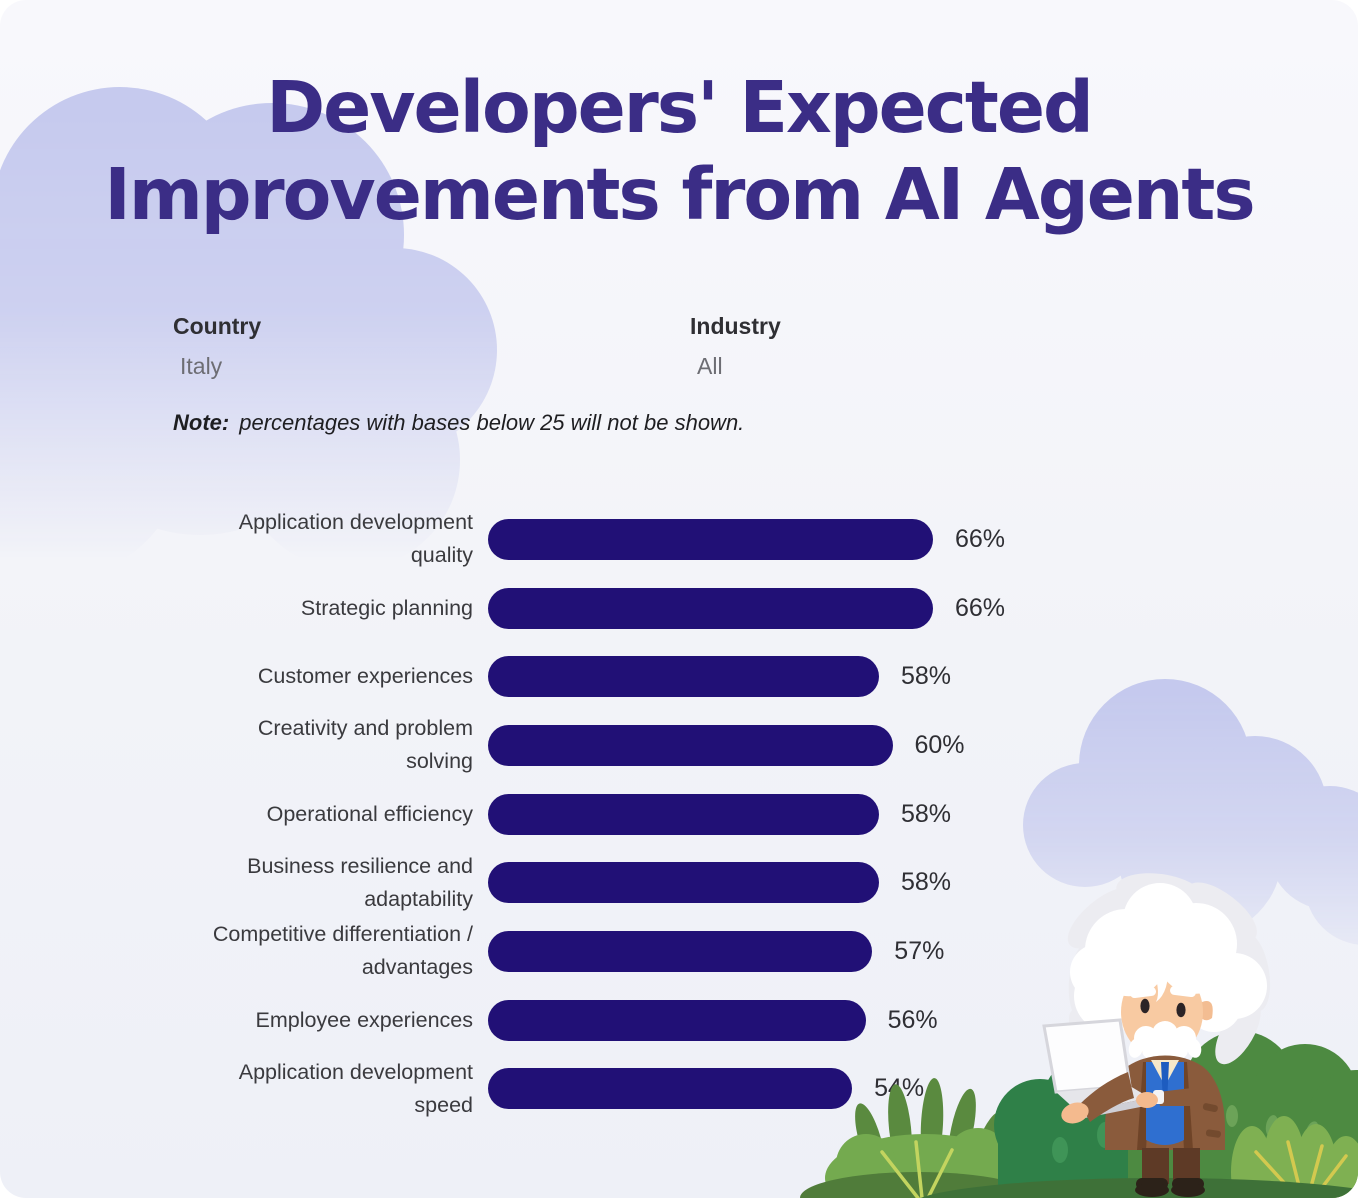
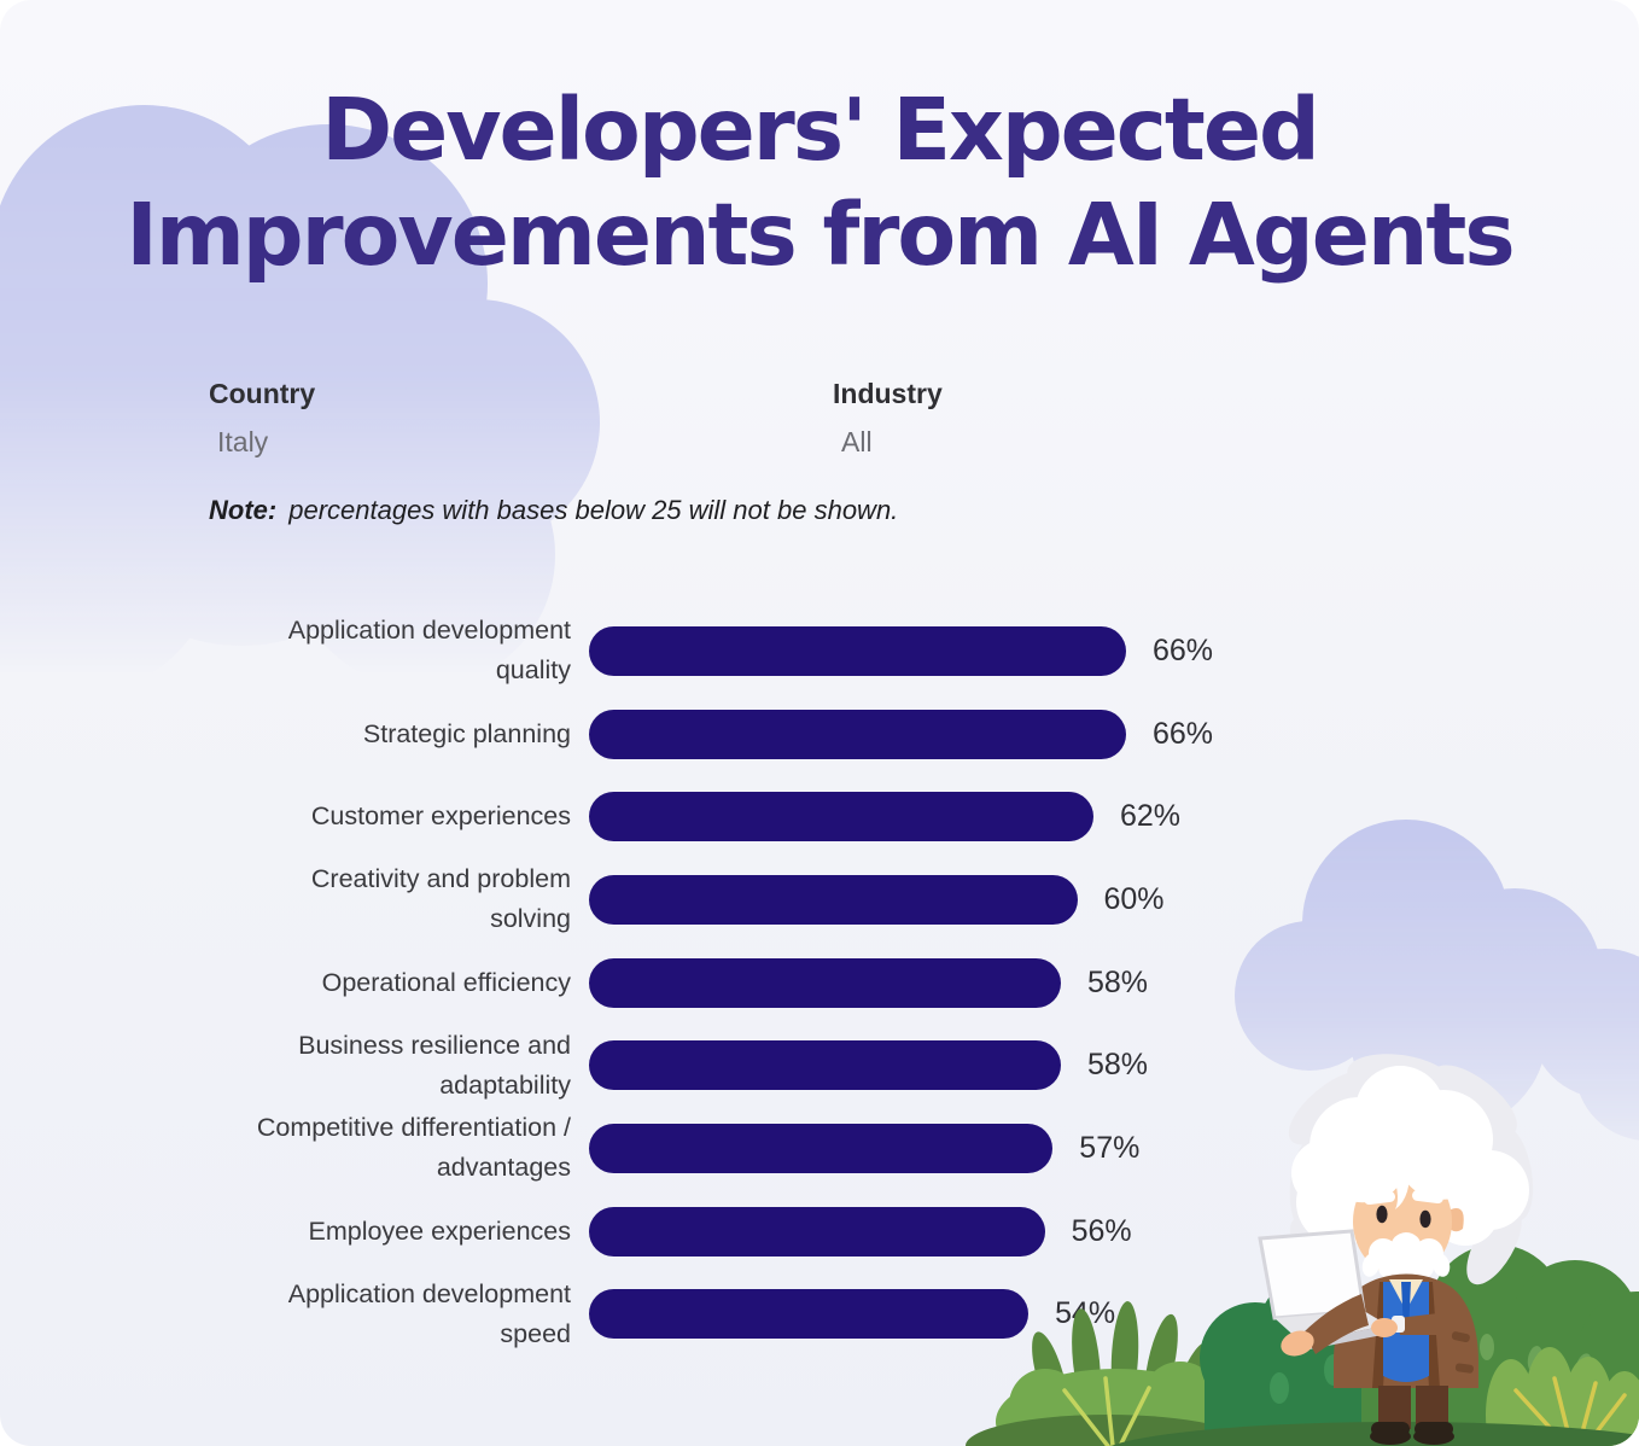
Customer experiences: 58% -> 62%
